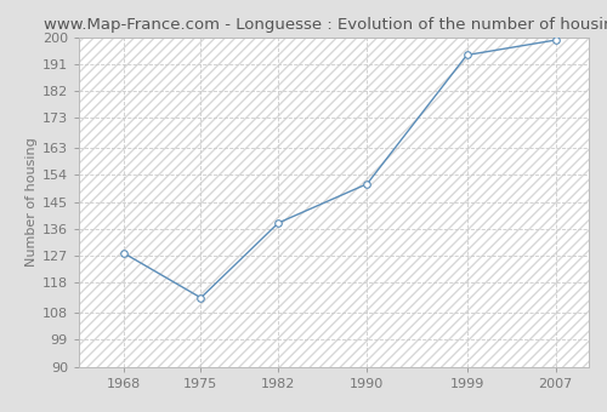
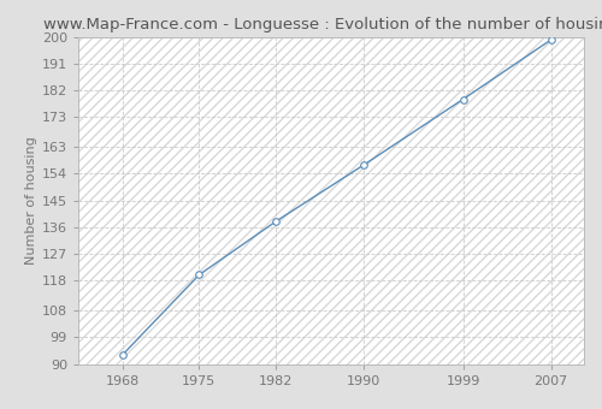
1968: 128 -> 93
1975: 113 -> 120
1990: 151 -> 157
1999: 194 -> 179
